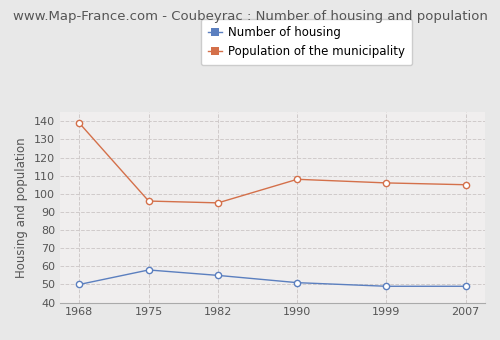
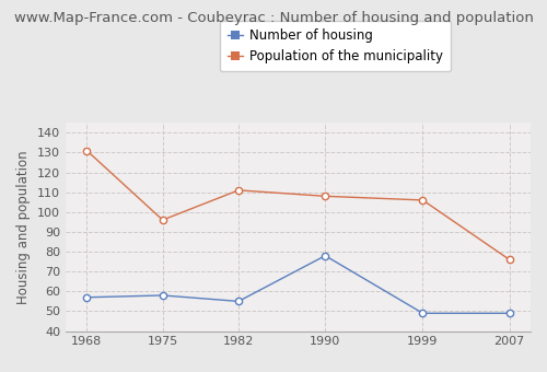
Number of housing/1968: 50 -> 57
Population of the municipality/1968: 139 -> 131
Population of the municipality/1982: 95 -> 111
Number of housing/1990: 51 -> 78
Population of the municipality/2007: 105 -> 76
